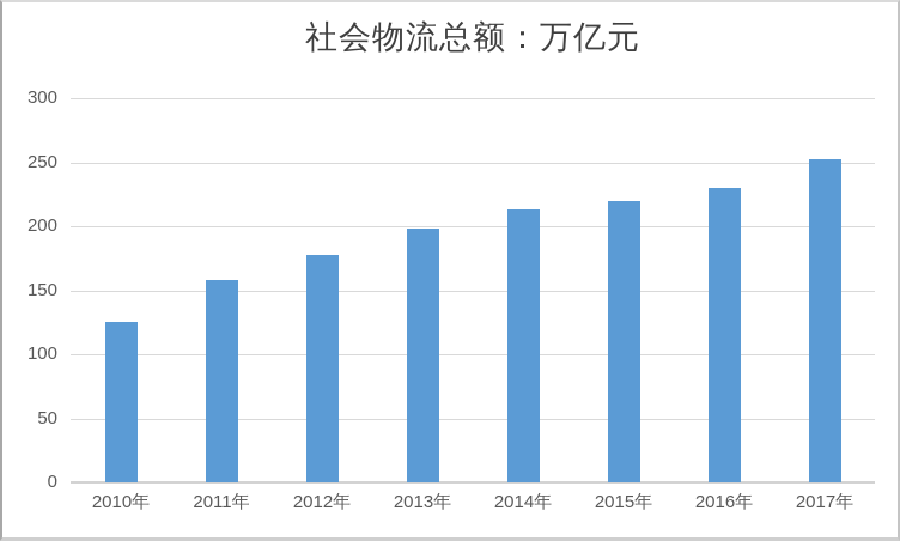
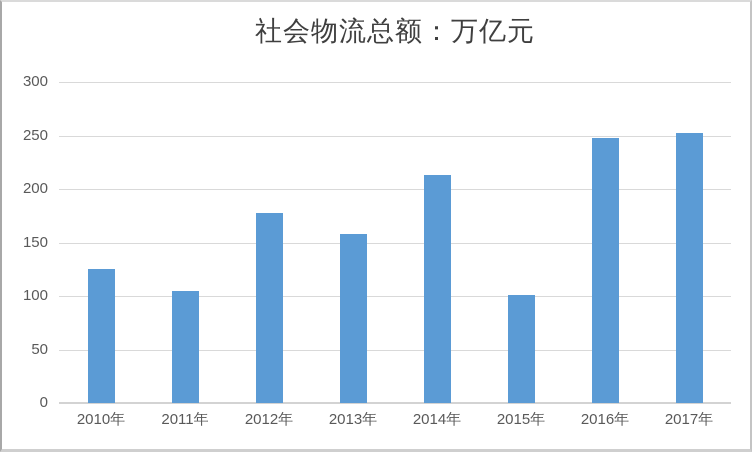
2011年: 158 -> 105
2013年: 198 -> 158
2015年: 219 -> 101
2016年: 230 -> 248
